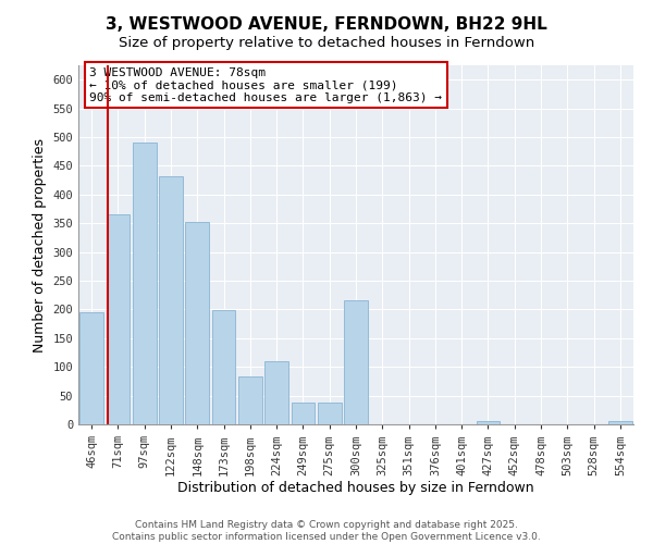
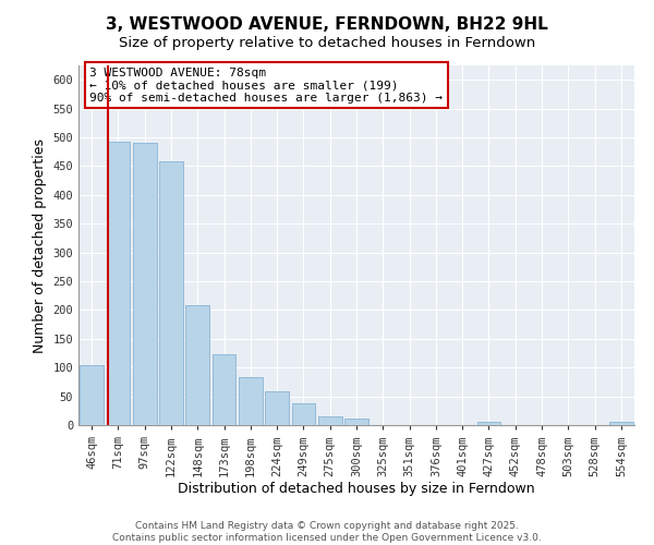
46sqm: 196 -> 105
71sqm: 366 -> 492
122sqm: 432 -> 458
148sqm: 352 -> 208
173sqm: 198 -> 123
224sqm: 110 -> 58
275sqm: 38 -> 15
300sqm: 216 -> 11
